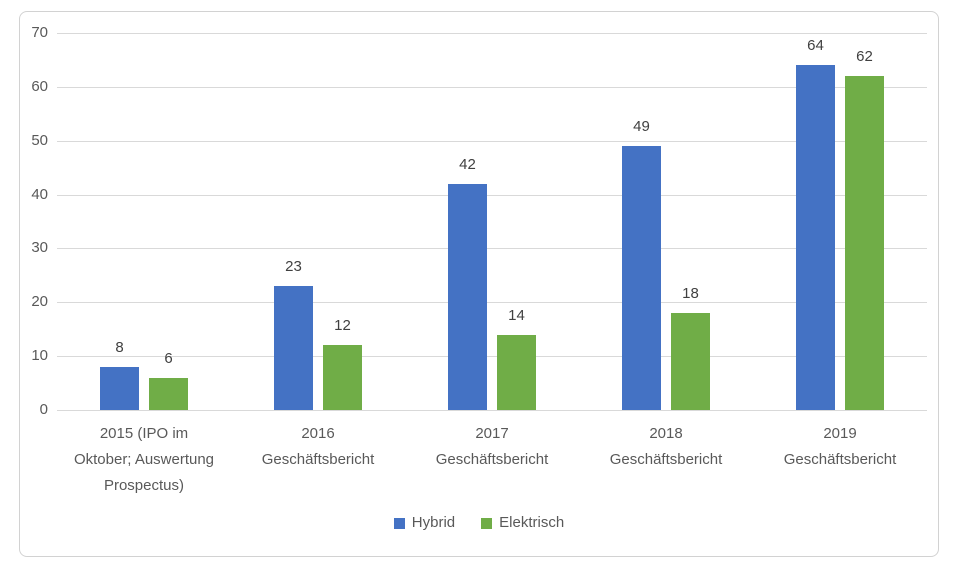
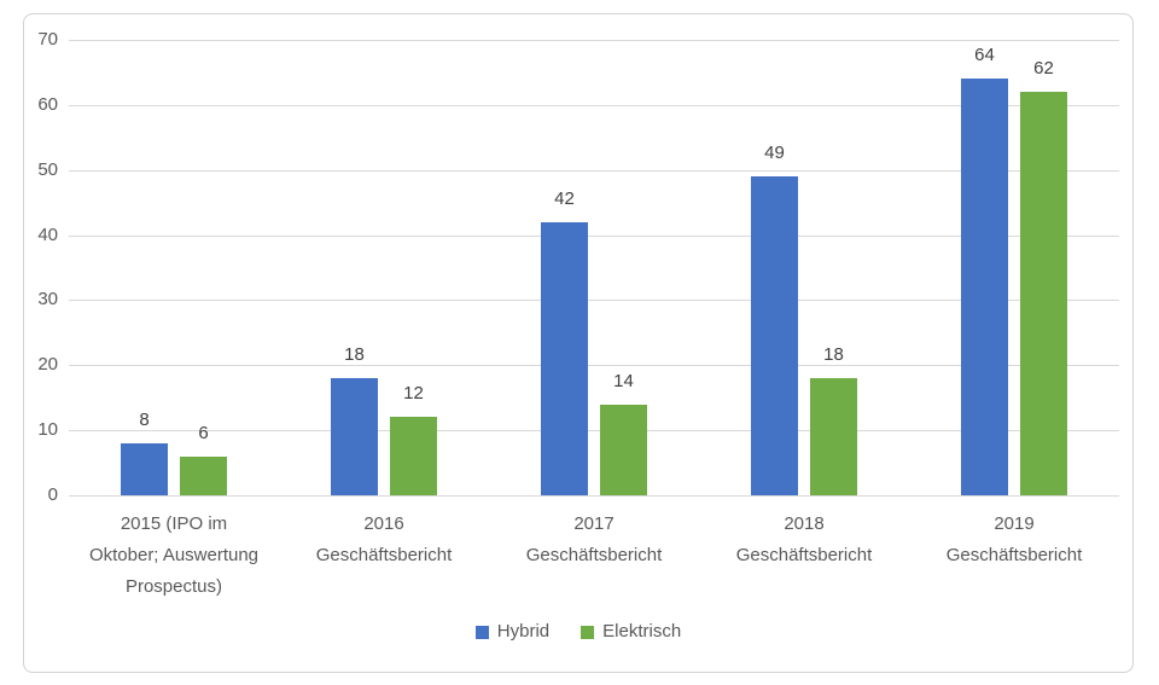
Hybrid/2016 Geschäftsbericht: 23 -> 18
